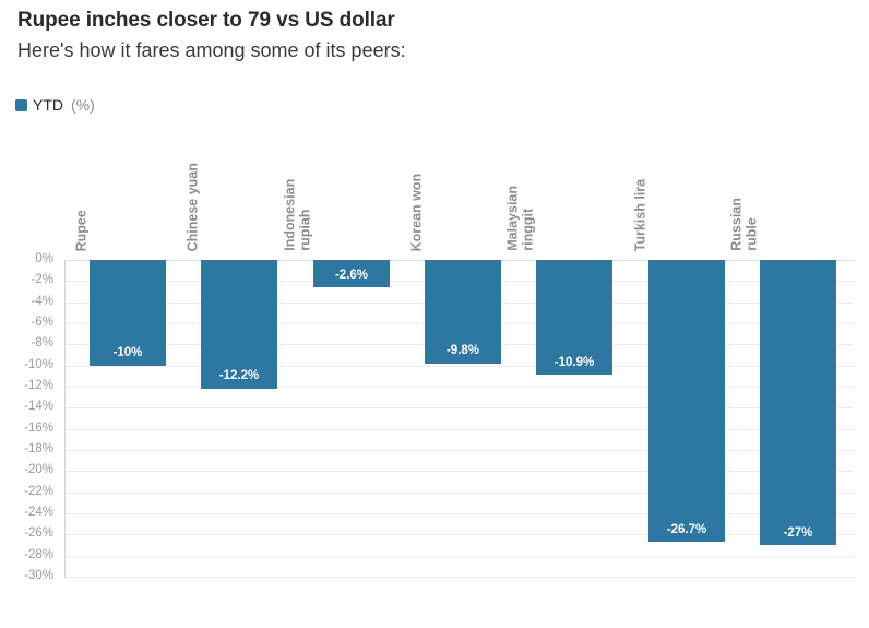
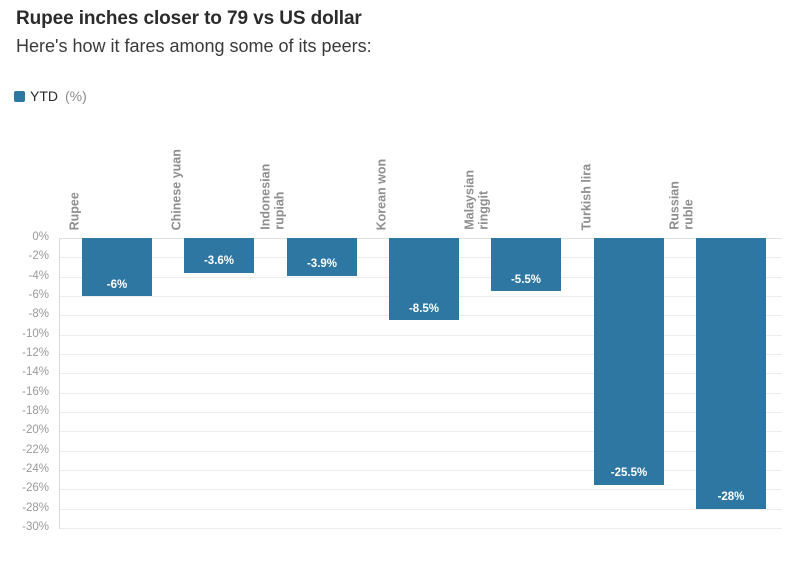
Rupee: -10% -> -6%
Chinese yuan: -12.2% -> -3.6%
Indonesian rupiah: -2.6% -> -3.9%
Korean won: -9.8% -> -8.5%
Malaysian ringgit: -10.9% -> -5.5%
Turkish lira: -26.7% -> -25.5%
Russian ruble: -27% -> -28%
